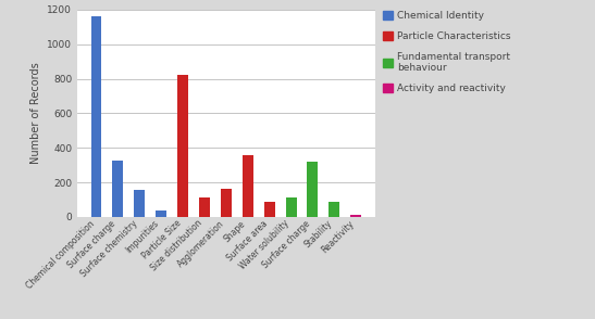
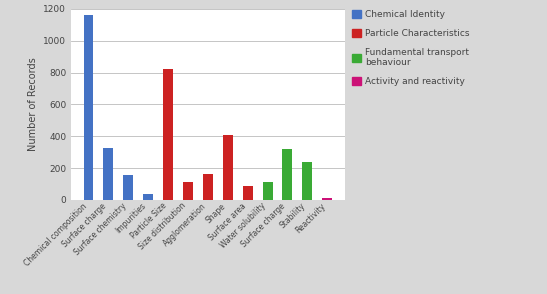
Shape: 360 -> 410
Stability: 90 -> 240
